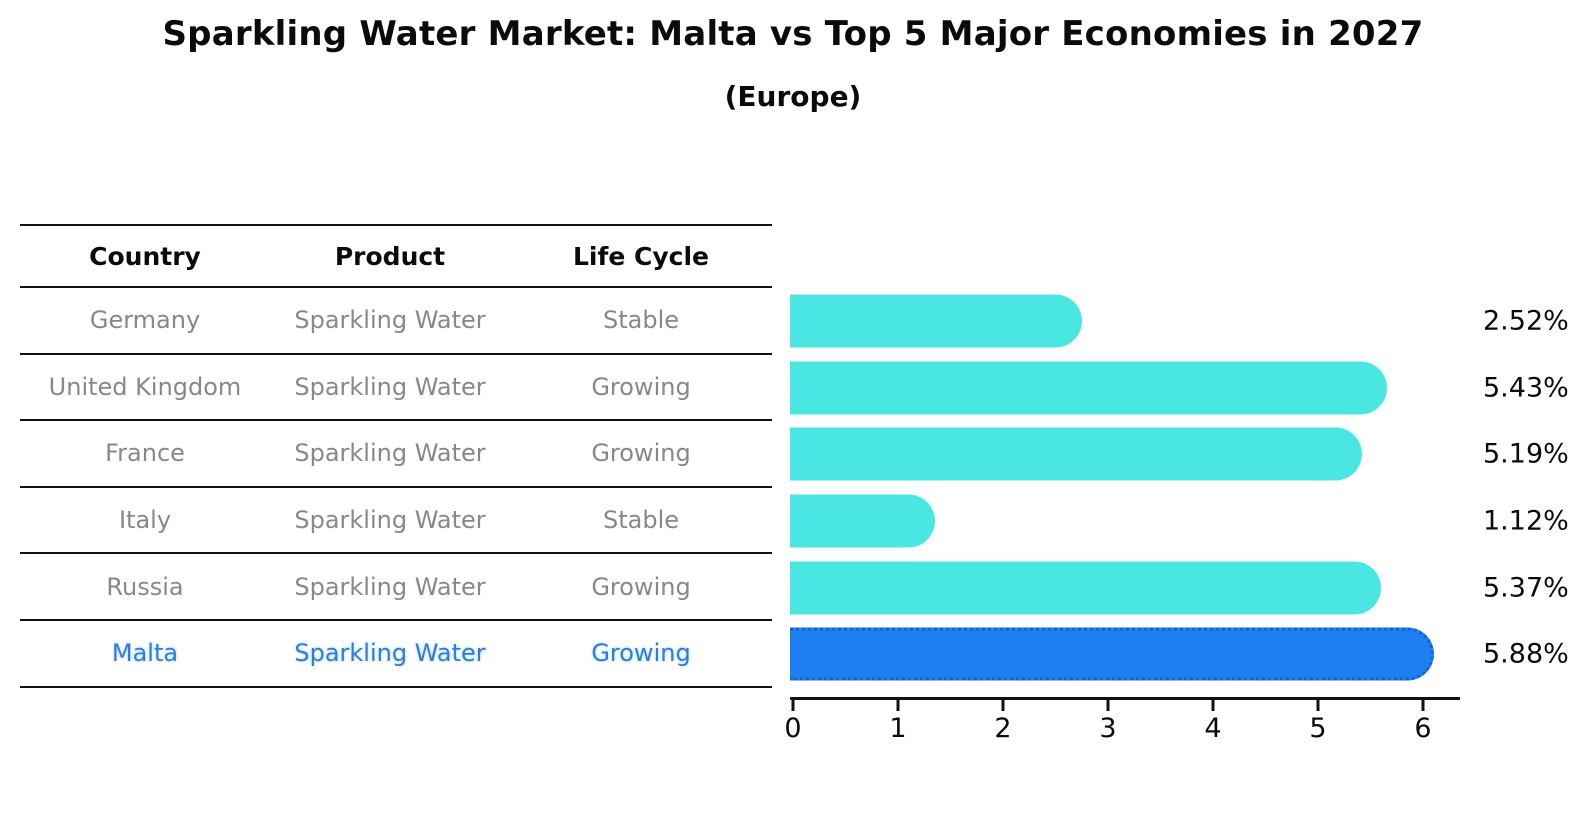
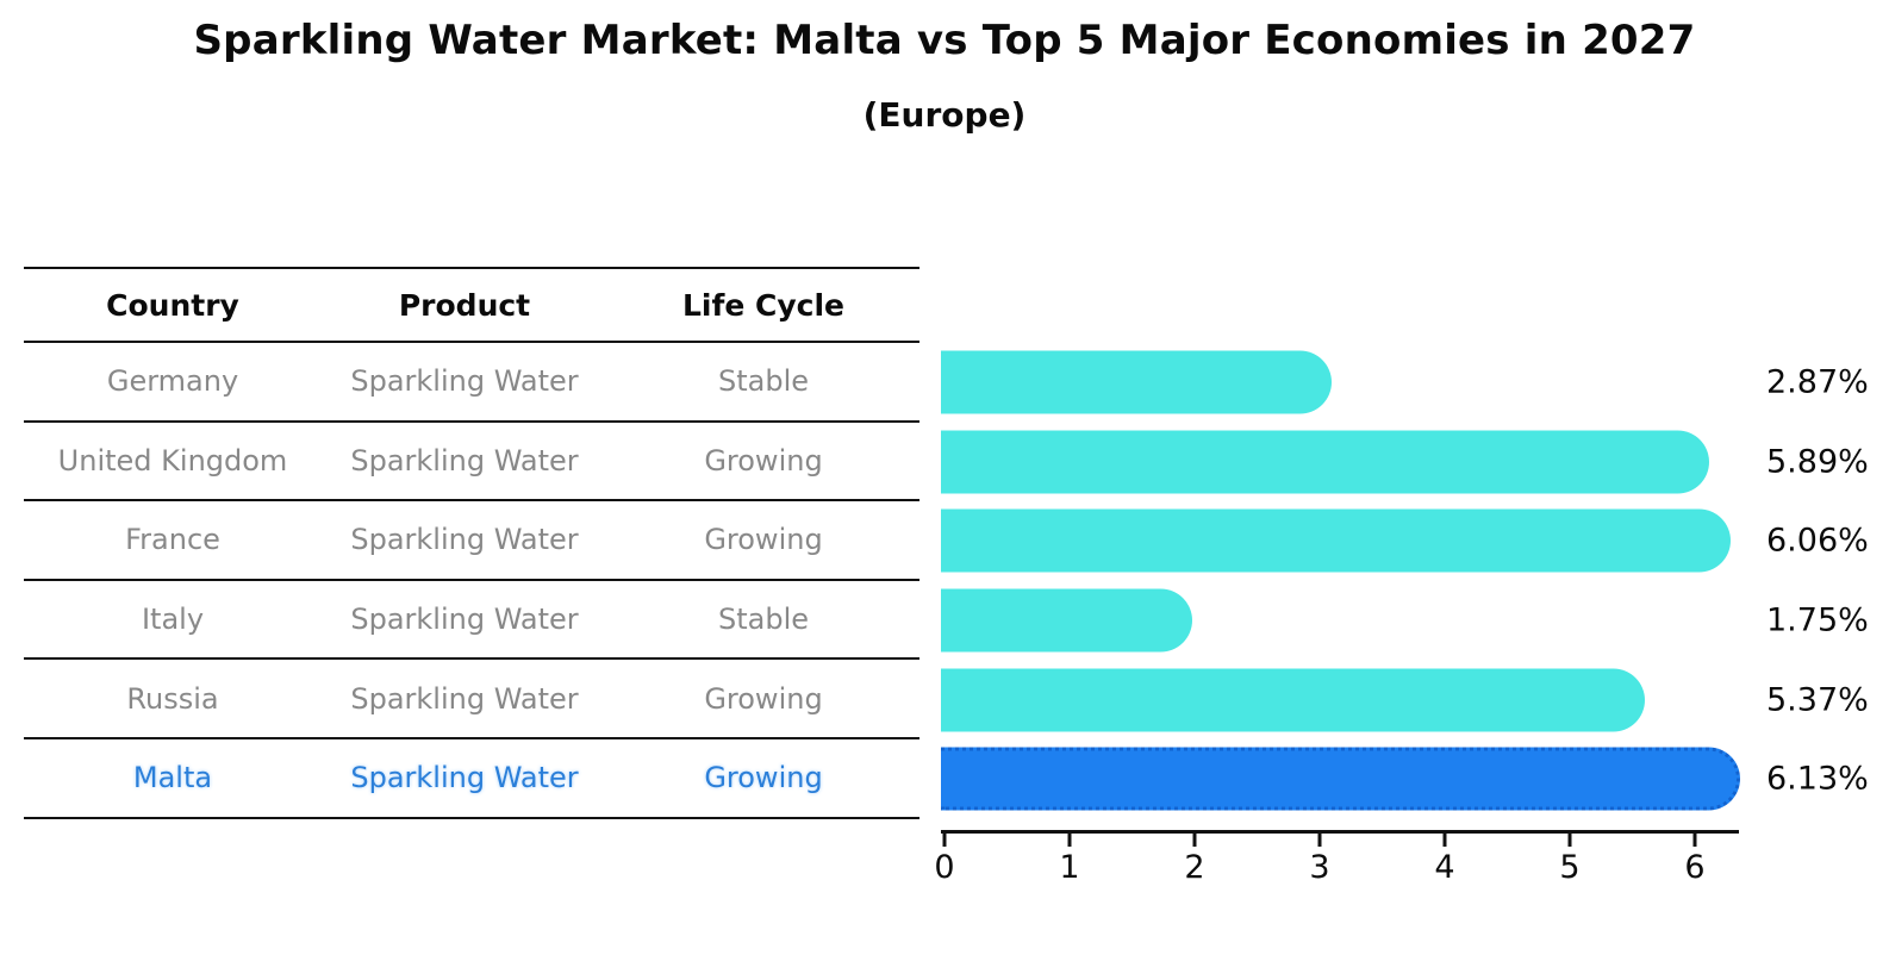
Germany: 2.52% -> 2.87%
United Kingdom: 5.43% -> 5.89%
France: 5.19% -> 6.06%
Italy: 1.12% -> 1.75%
Malta: 5.88% -> 6.13%
